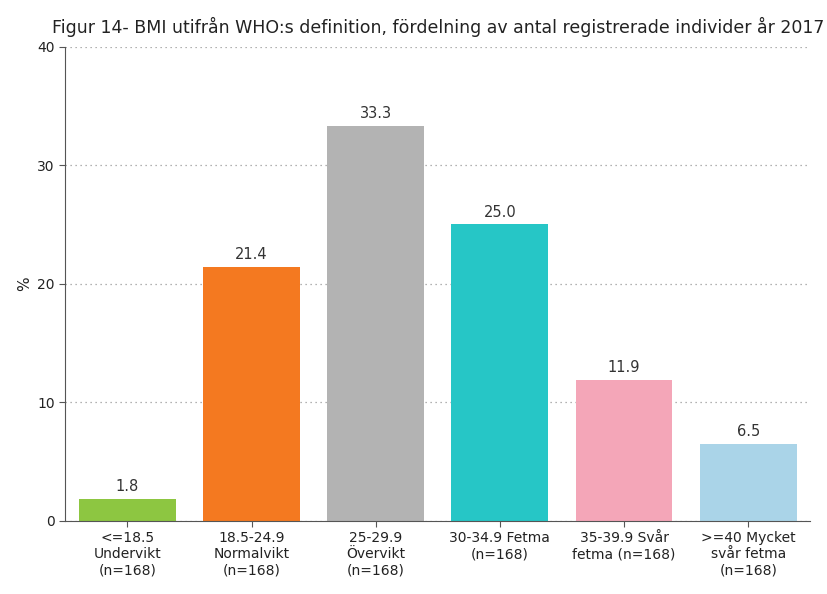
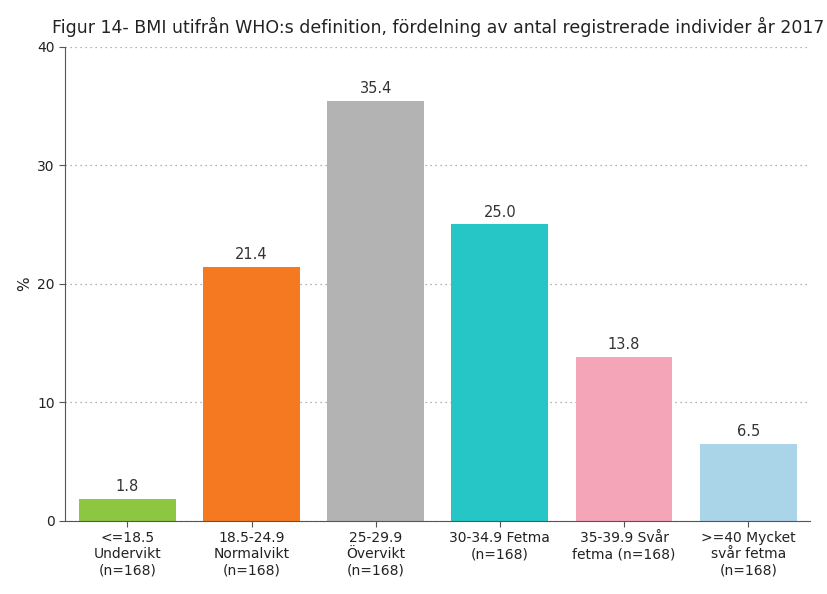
25-29.9 Övervikt (n=168): 33.3 -> 35.4
35-39.9 Svår fetma (n=168): 11.9 -> 13.8
